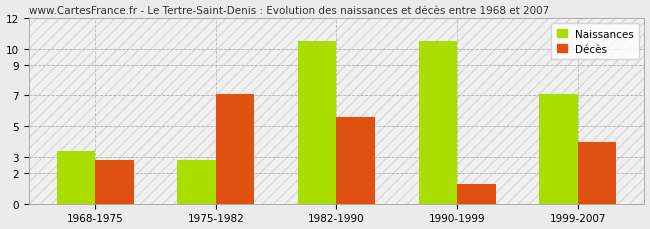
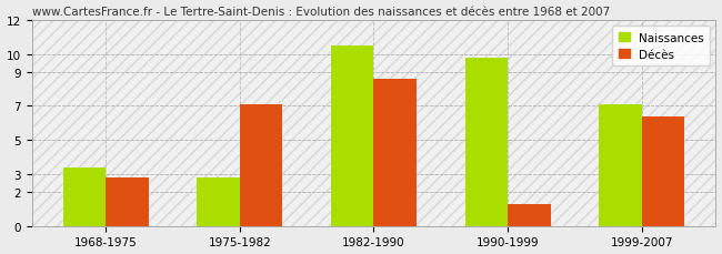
Décès/1982-1990: 5.6 -> 8.6
Naissances/1990-1999: 10.5 -> 9.8
Décès/1999-2007: 4.0 -> 6.4
